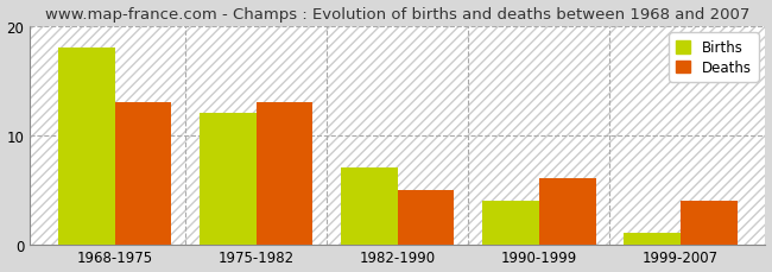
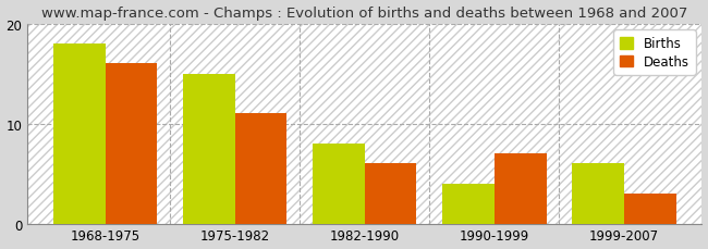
Deaths/1968-1975: 13 -> 16
Births/1975-1982: 12 -> 15
Deaths/1975-1982: 13 -> 11
Births/1982-1990: 7 -> 8
Deaths/1982-1990: 5 -> 6
Deaths/1990-1999: 6 -> 7
Births/1999-2007: 1 -> 6
Deaths/1999-2007: 4 -> 3
